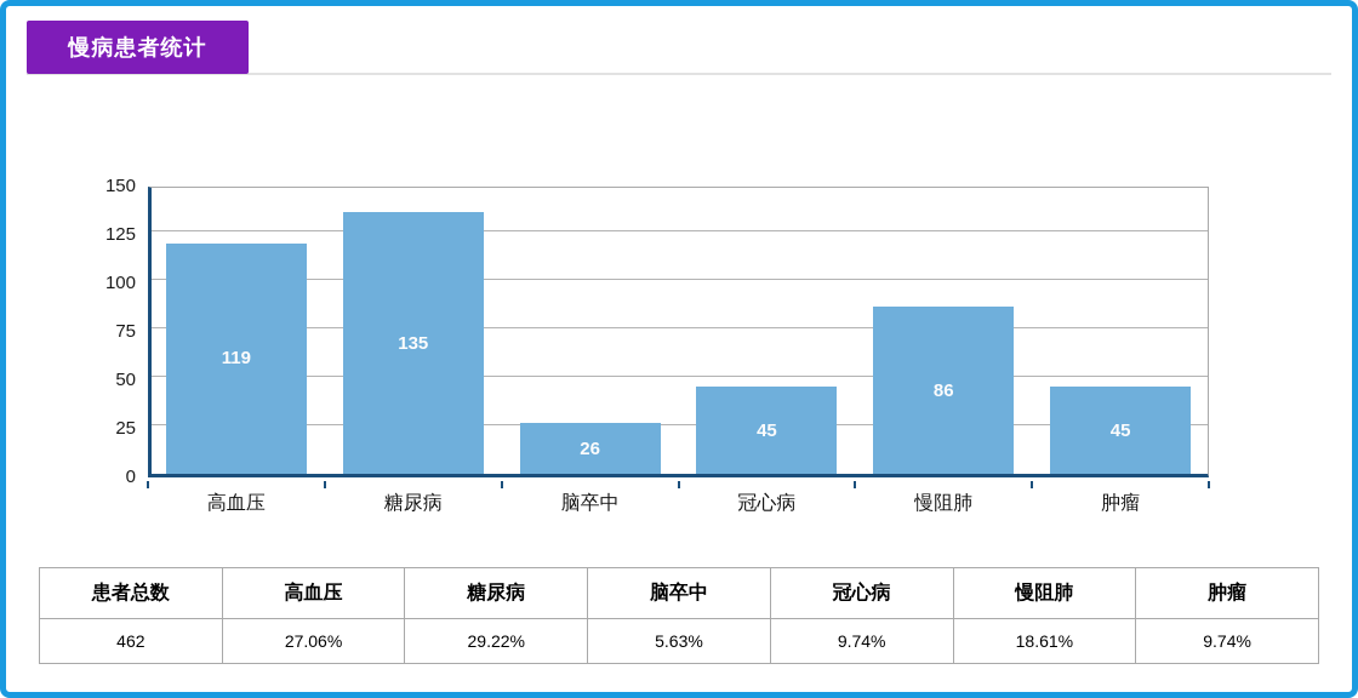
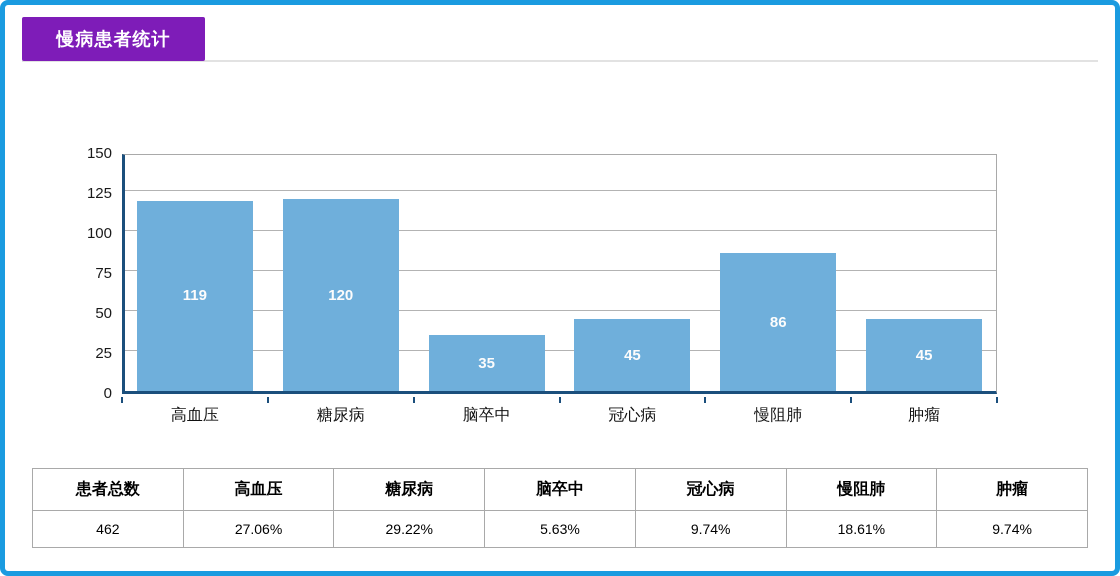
糖尿病: 135 -> 120
脑卒中: 26 -> 35
